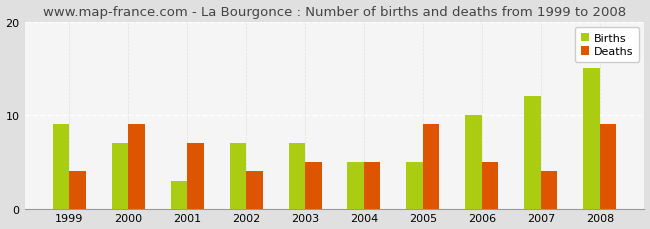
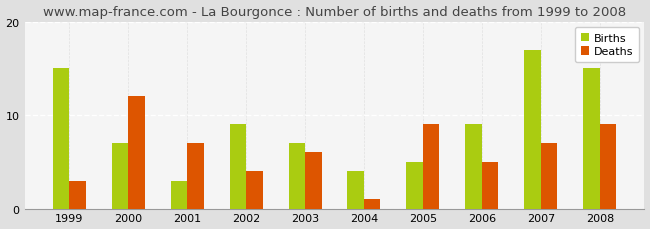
Births/1999: 9 -> 15
Deaths/1999: 4 -> 3
Deaths/2000: 9 -> 12
Births/2002: 7 -> 9
Deaths/2003: 5 -> 6
Births/2004: 5 -> 4
Deaths/2004: 5 -> 1
Births/2006: 10 -> 9
Births/2007: 12 -> 17
Deaths/2007: 4 -> 7
